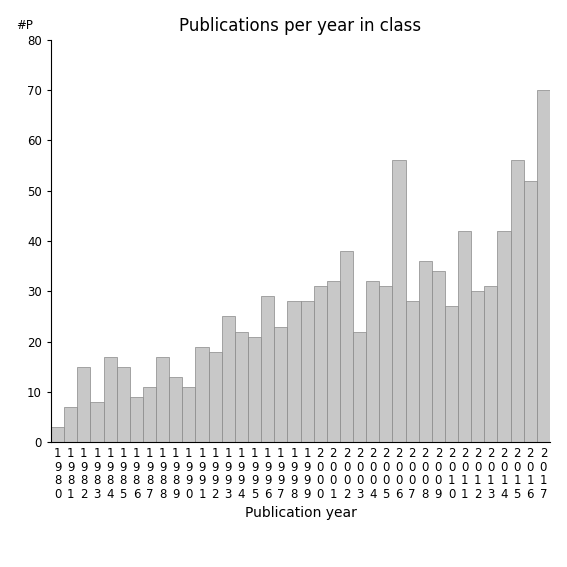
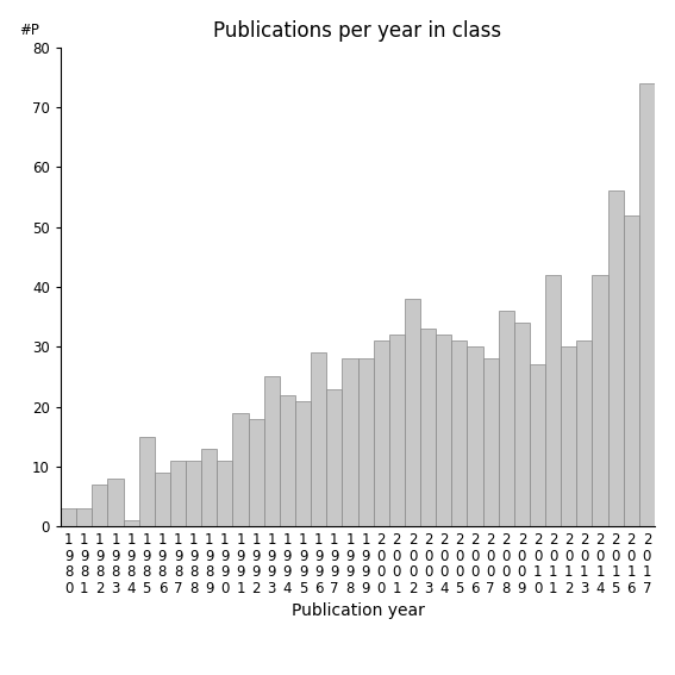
1 9 8 1: 7 -> 3
1 9 8 2: 15 -> 7
1 9 8 4: 17 -> 1
1 9 8 8: 17 -> 11
2 0 0 3: 22 -> 33
2 0 0 6: 56 -> 30
2 0 1 7: 70 -> 74
